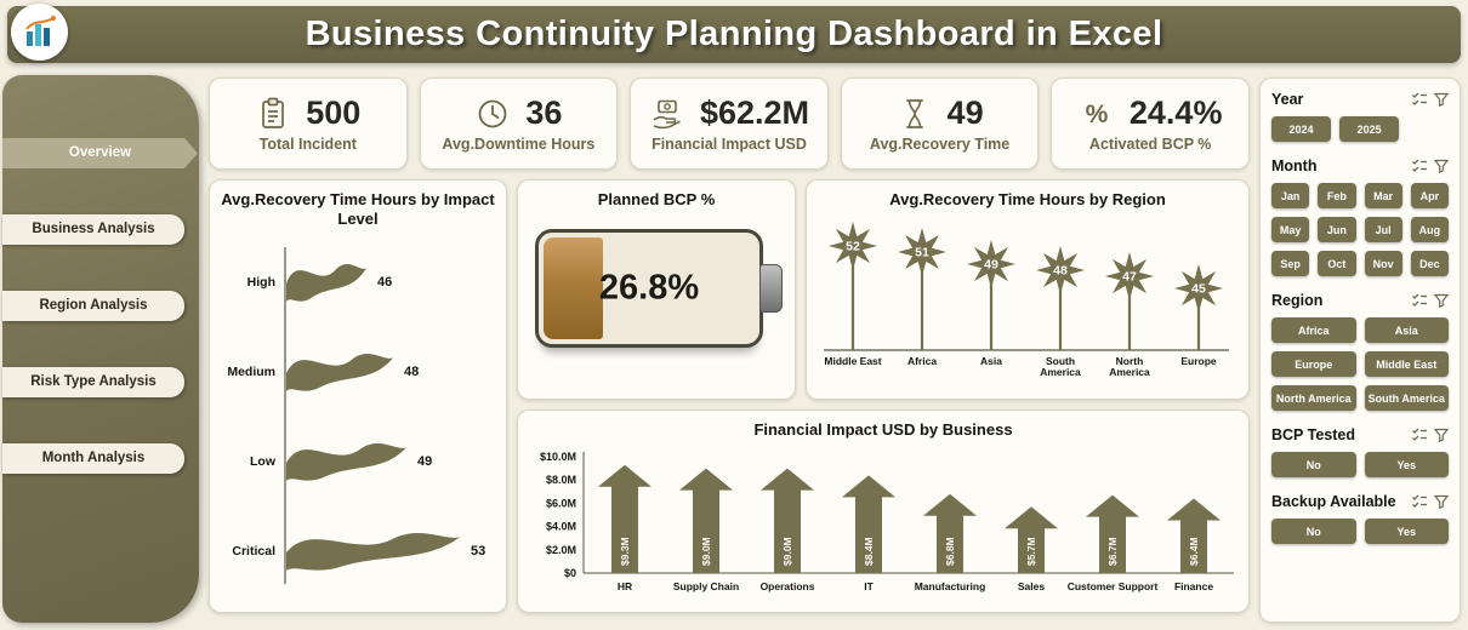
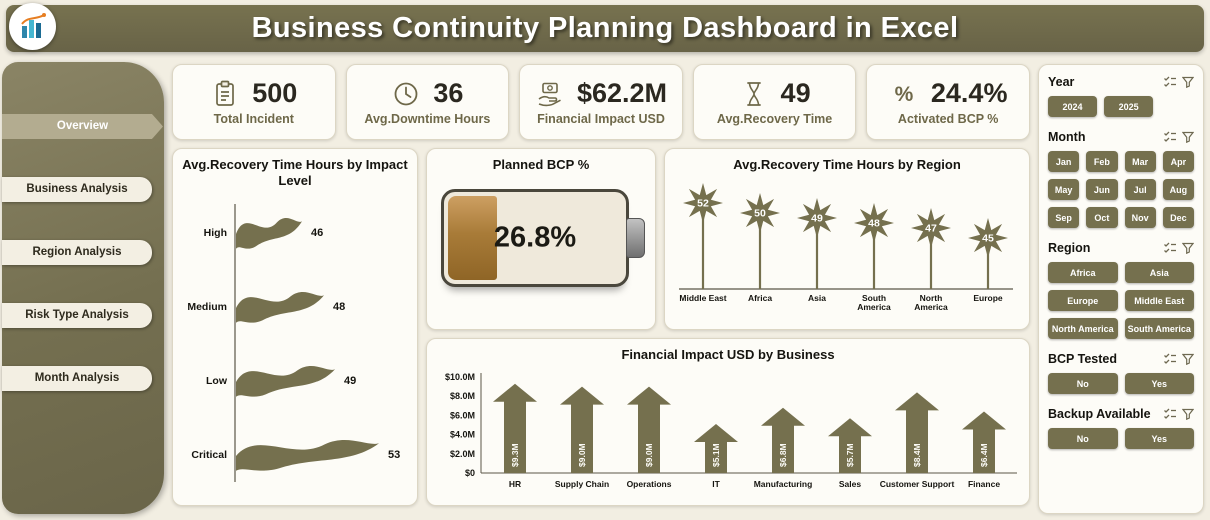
Avg.Recovery Time Hours by Region/Africa: 51 -> 50
Financial Impact USD by Business/IT: $8.4M -> $5.1M
Financial Impact USD by Business/Customer Support: $6.7M -> $8.4M
